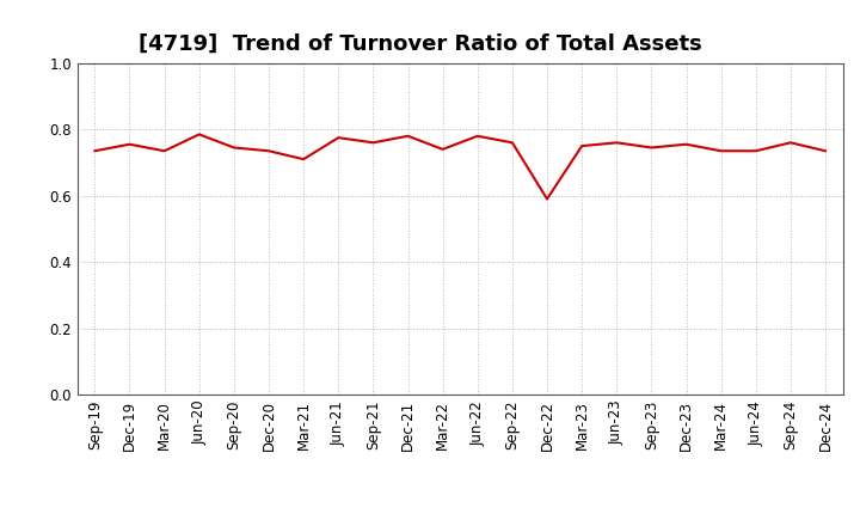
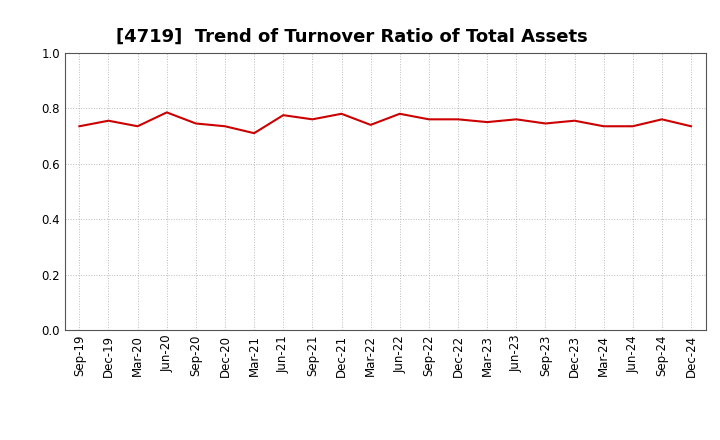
Dec-22: 0.590 -> 0.760
